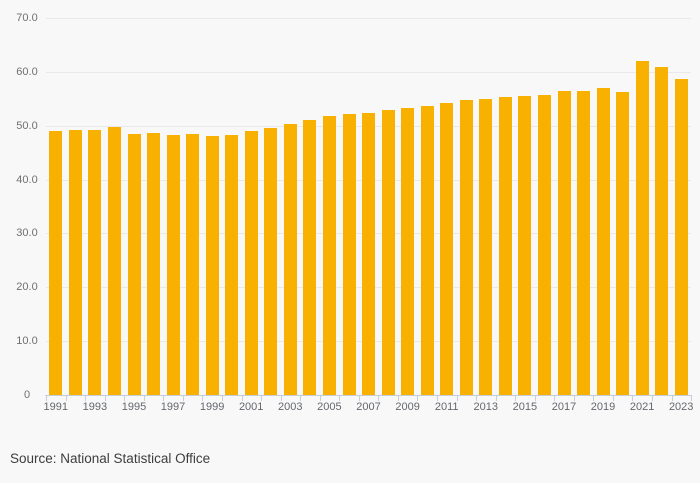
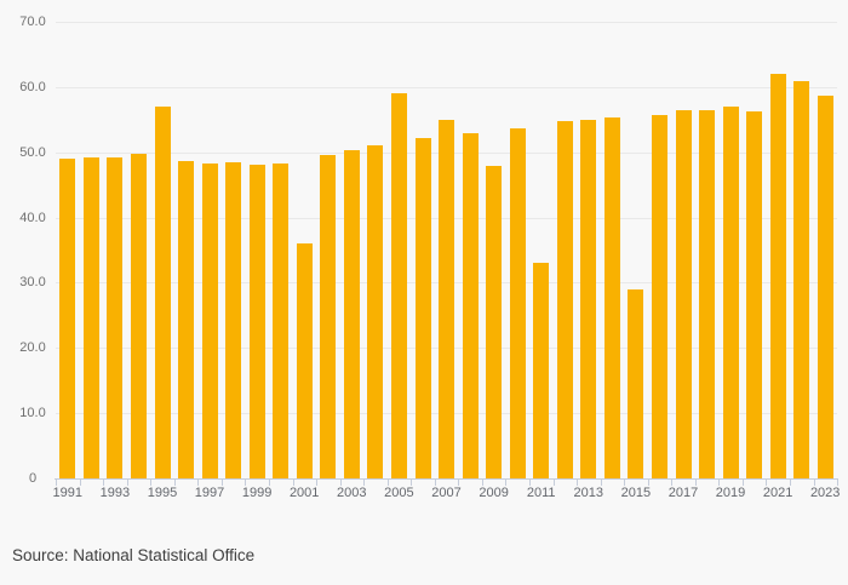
1995: 48 -> 57
2001: 49 -> 36
2005: 52 -> 59
2007: 52 -> 55
2009: 53 -> 48
2011: 54 -> 33
2015: 56 -> 29
